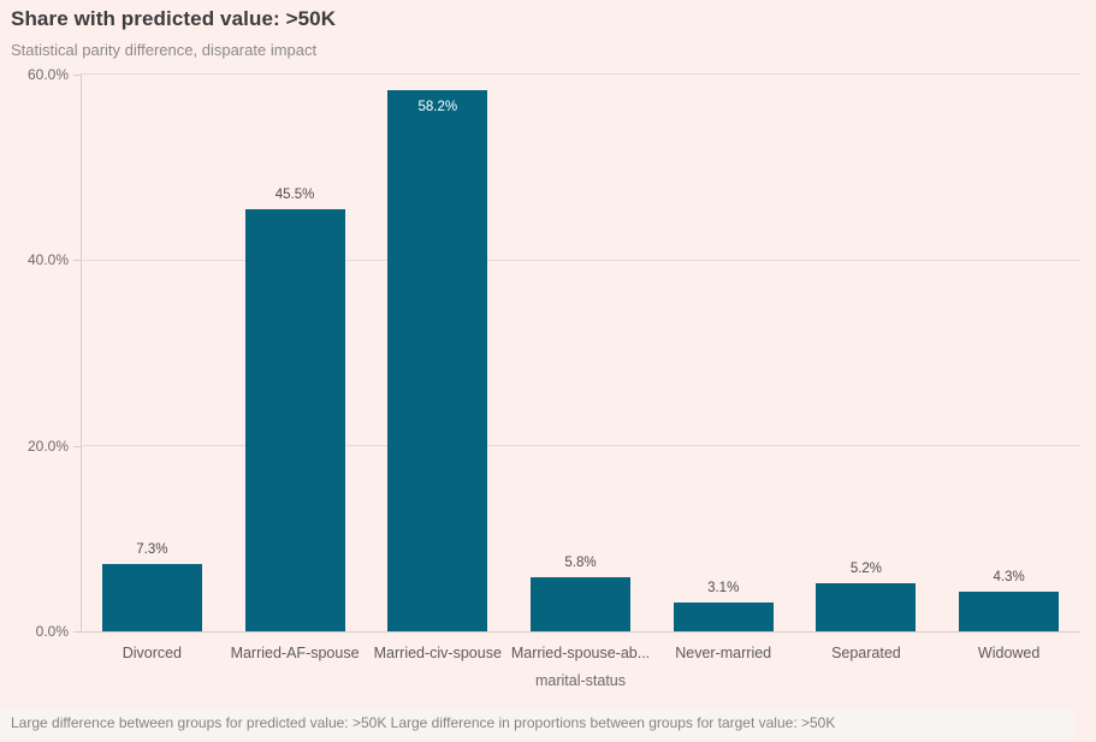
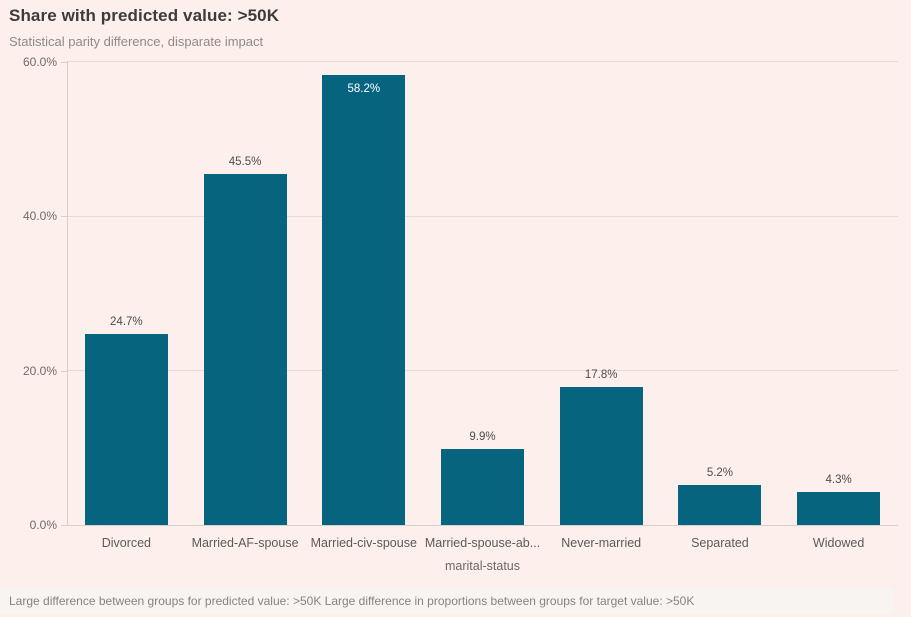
Divorced: 7.3% -> 24.7%
Married-spouse-ab...: 5.8% -> 9.9%
Never-married: 3.1% -> 17.8%
